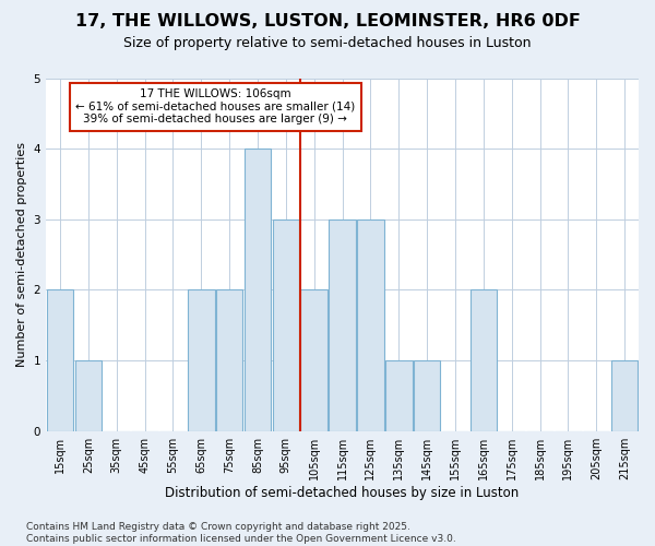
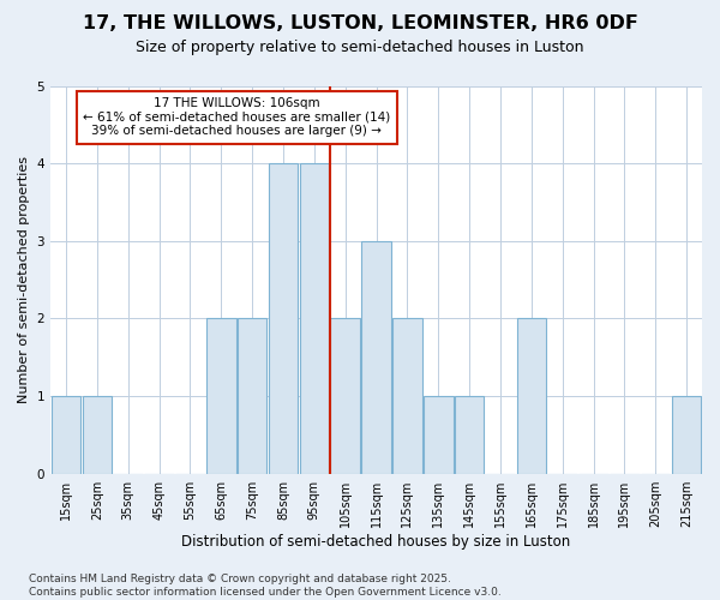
15sqm: 2 -> 1
95sqm: 3 -> 4
125sqm: 3 -> 2
